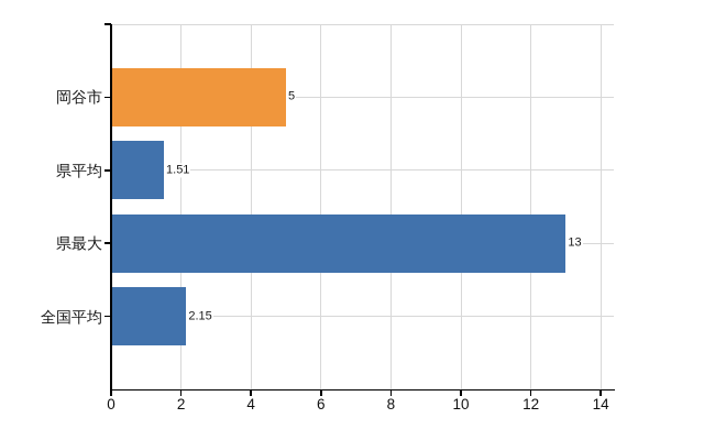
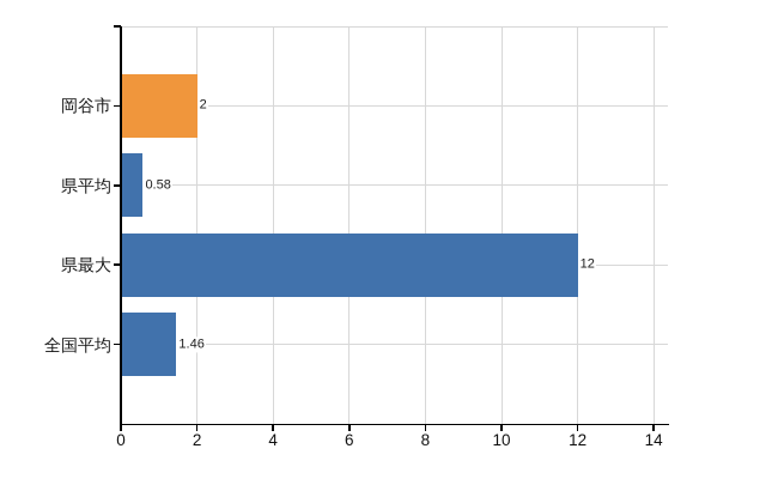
岡谷市: 5 -> 2
県平均: 1.51 -> 0.58
県最大: 13 -> 12
全国平均: 2.15 -> 1.46
